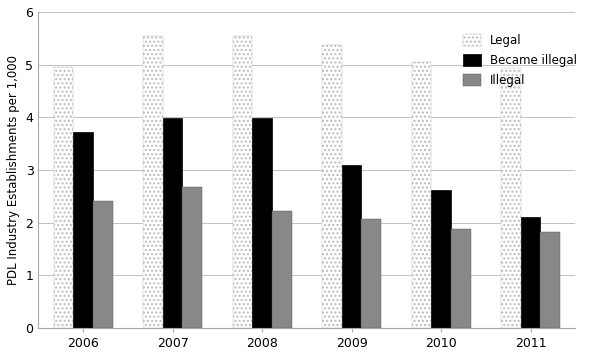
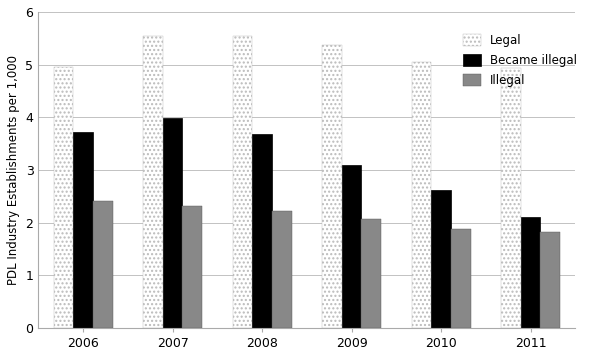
Illegal/2007: 2.68 -> 2.32
Became illegal/2008: 3.98 -> 3.68
